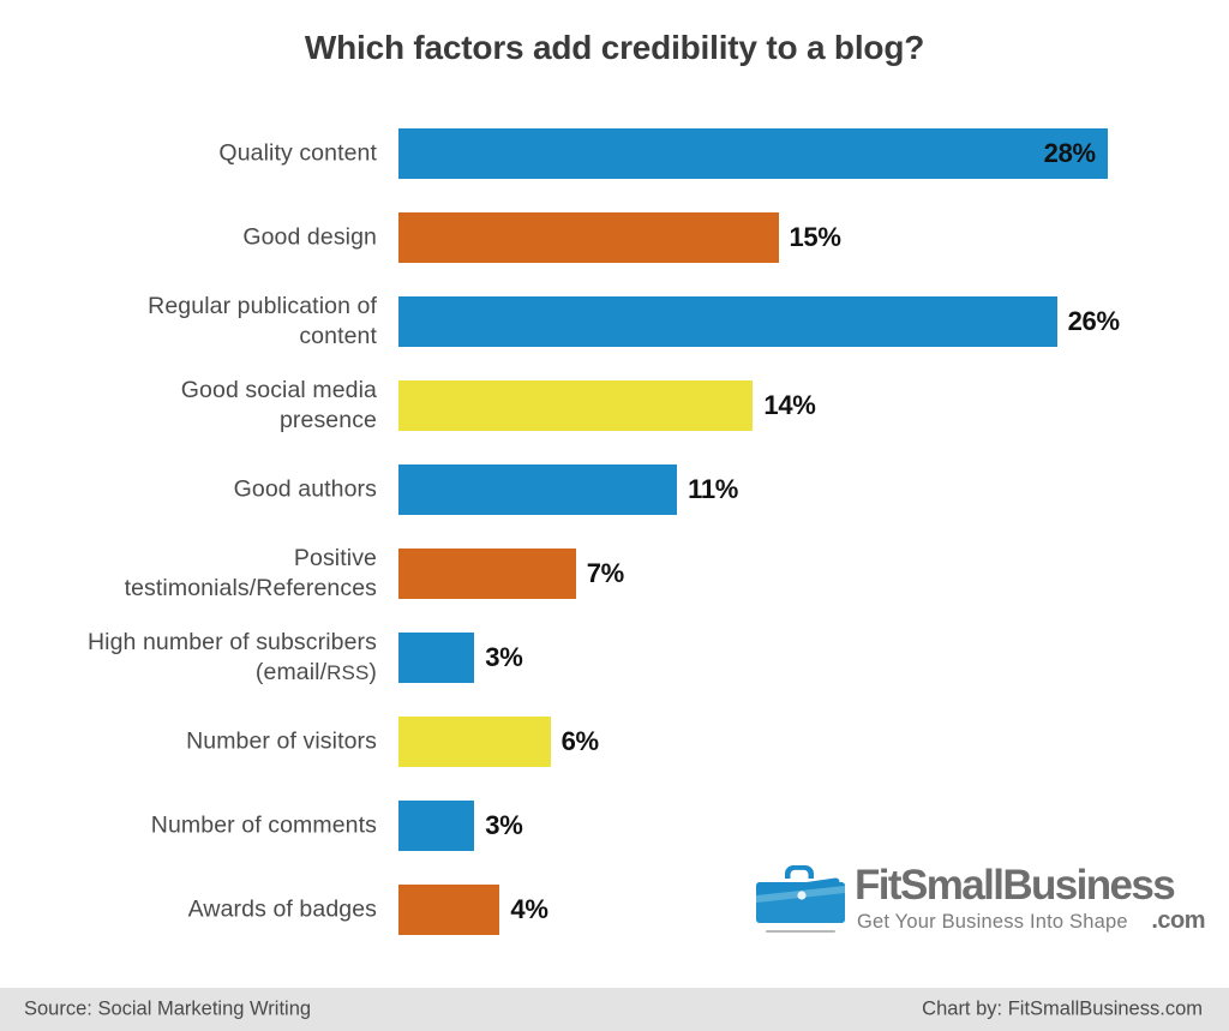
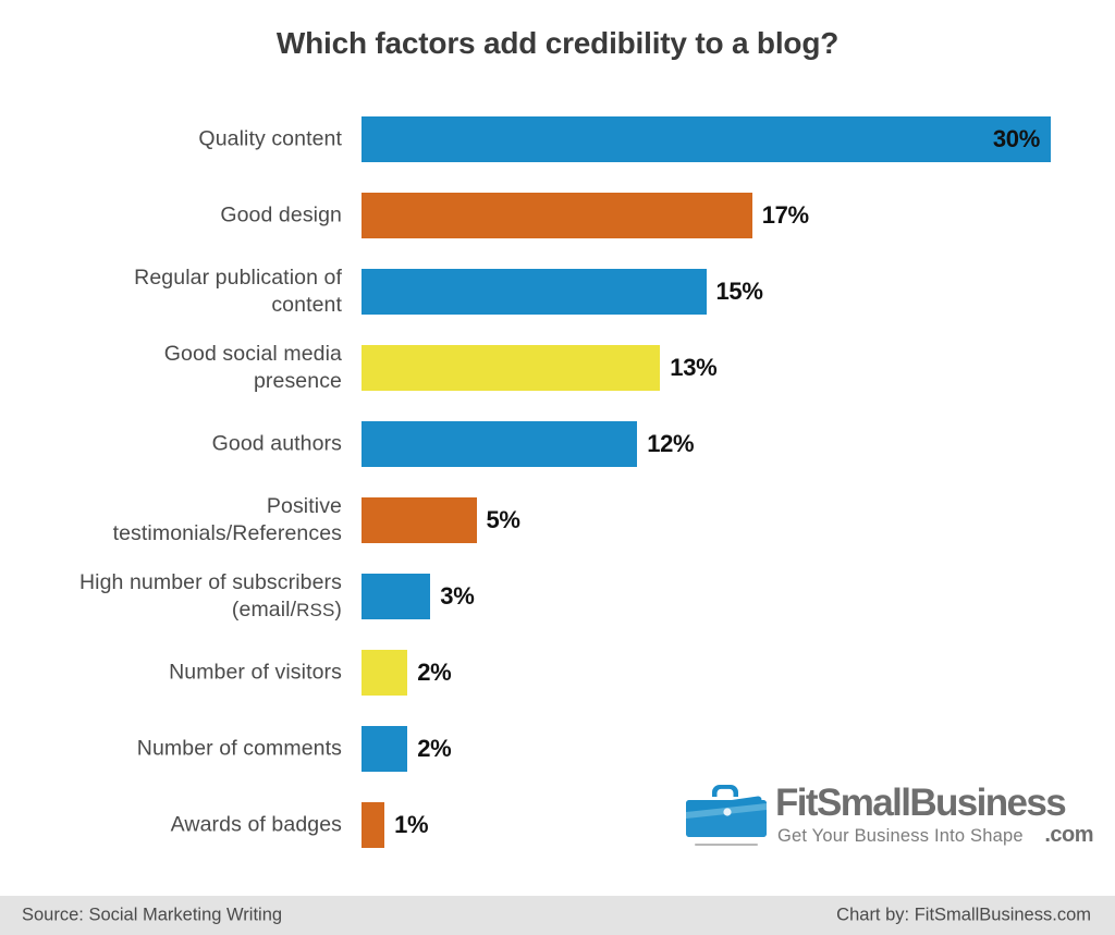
Quality content: 28% -> 30%
Good design: 15% -> 17%
Regular publication of content: 26% -> 15%
Good social media presence: 14% -> 13%
Good authors: 11% -> 12%
Positive testimonials/References: 7% -> 5%
Number of visitors: 6% -> 2%
Number of comments: 3% -> 2%
Awards of badges: 4% -> 1%
